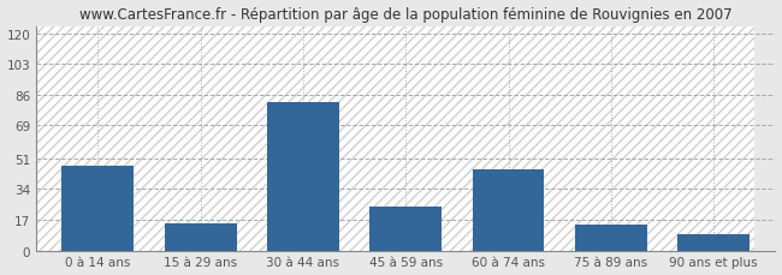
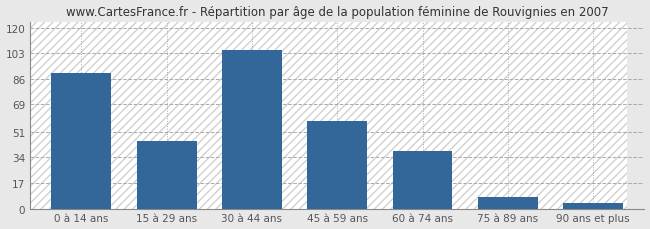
0 à 14 ans: 47 -> 90
15 à 29 ans: 15 -> 45
30 à 44 ans: 82 -> 105
45 à 59 ans: 24 -> 58
60 à 74 ans: 45 -> 38
75 à 89 ans: 14 -> 8
90 ans et plus: 9 -> 4
